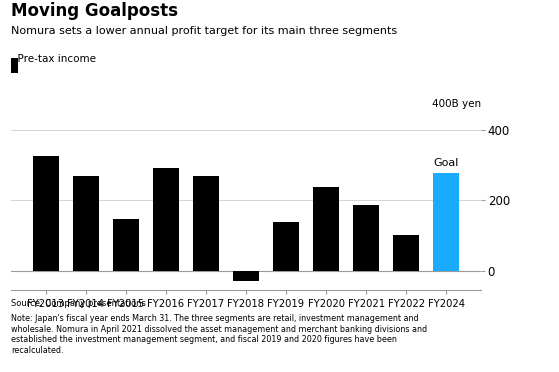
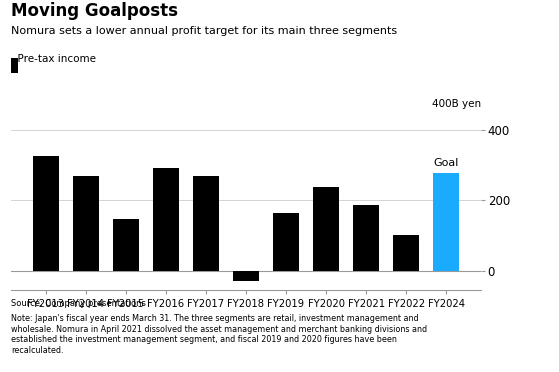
FY2019: 138 -> 165
